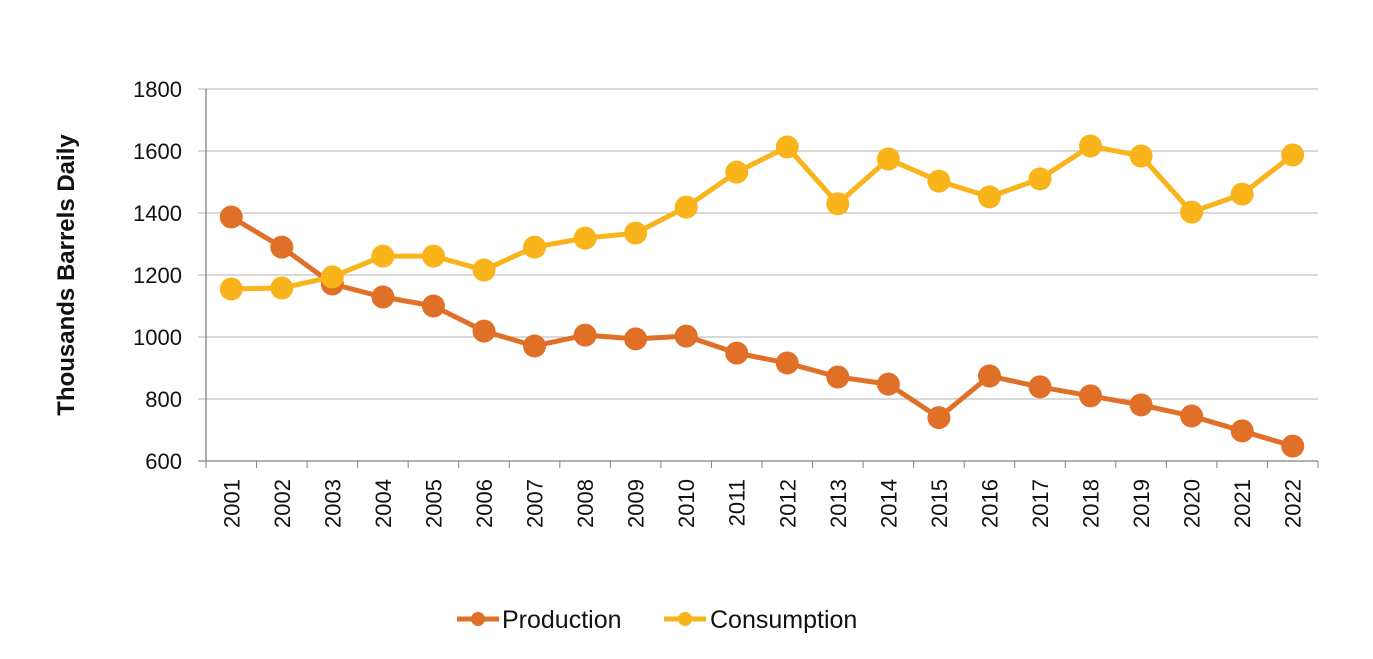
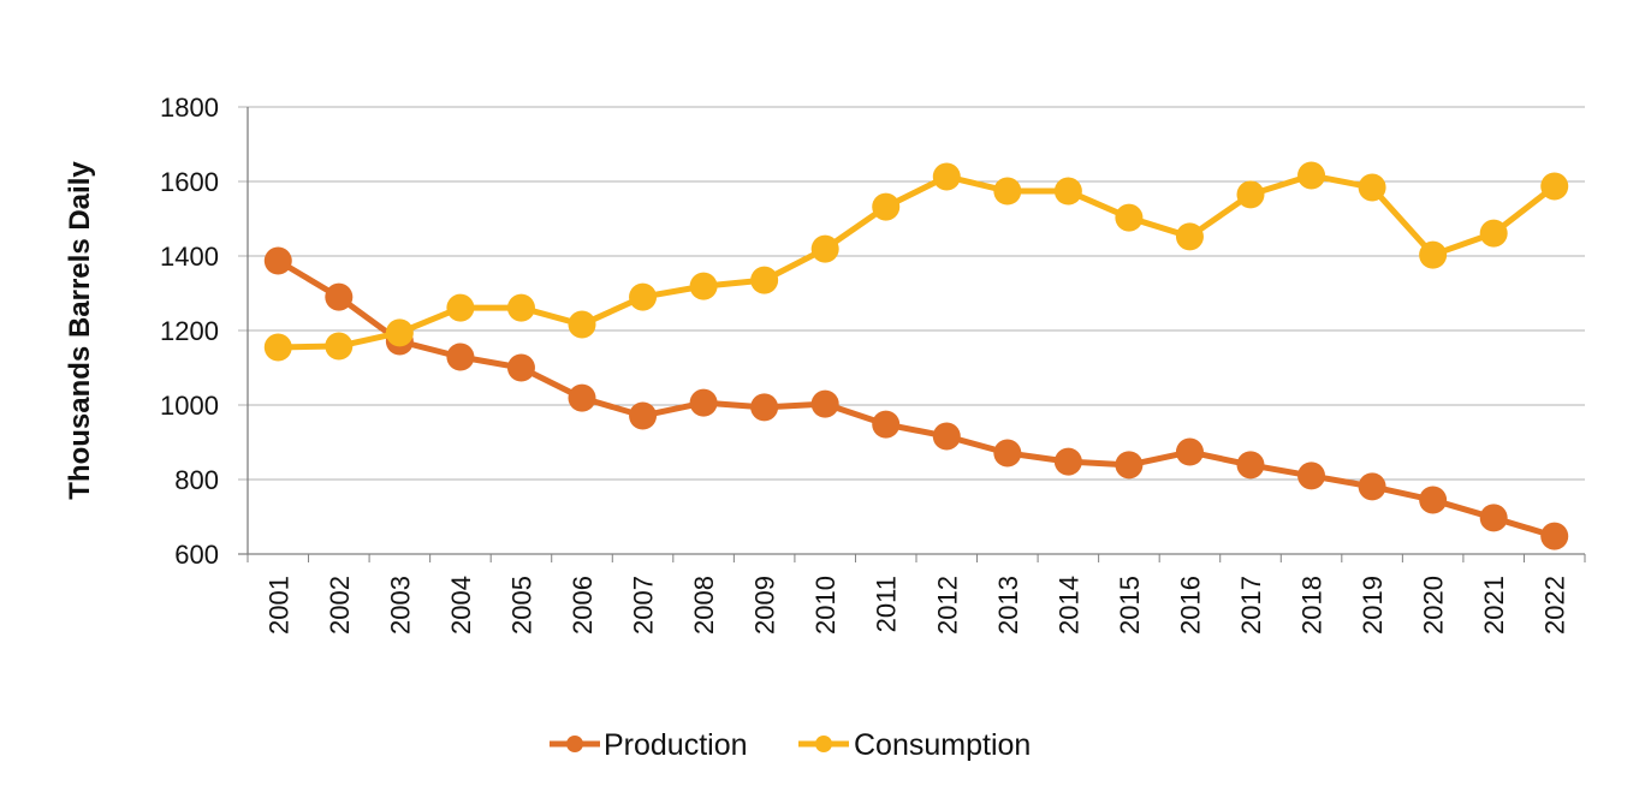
Consumption/2013: 1430 -> 1570
Production/2015: 740 -> 840
Consumption/2017: 1510 -> 1560
